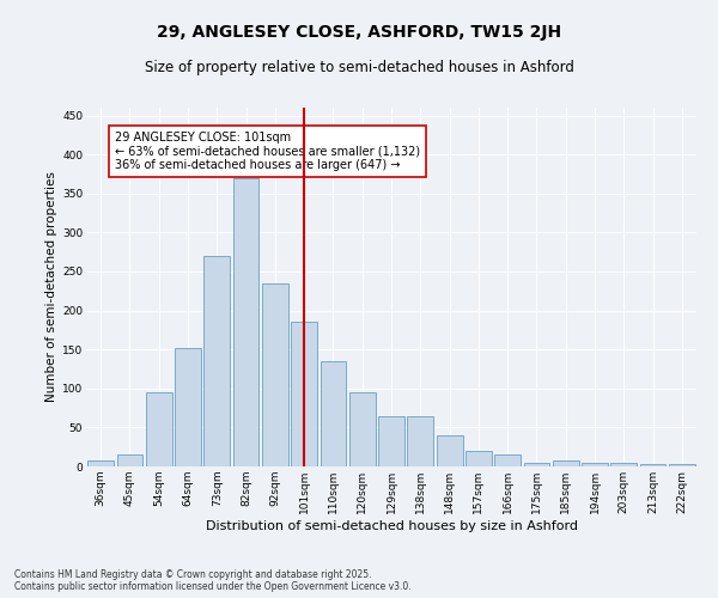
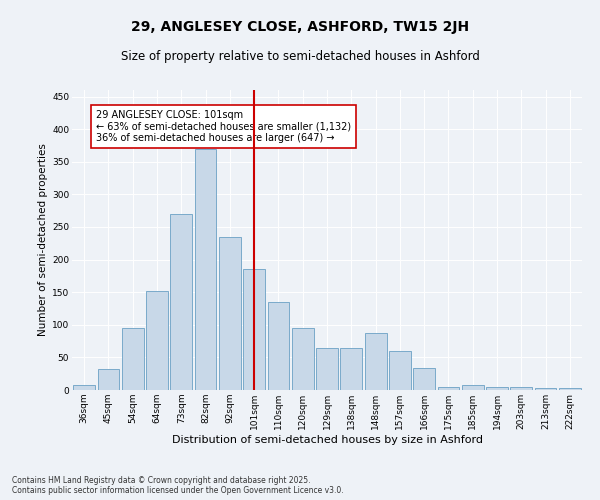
45sqm: 15 -> 32
148sqm: 40 -> 88
157sqm: 20 -> 60
166sqm: 15 -> 34
